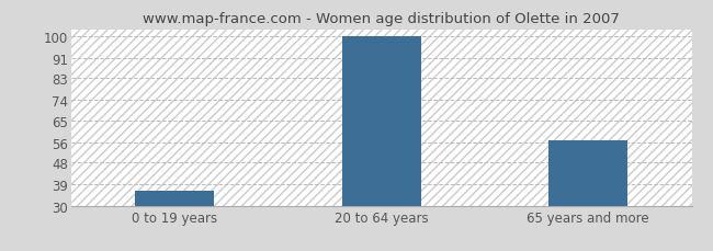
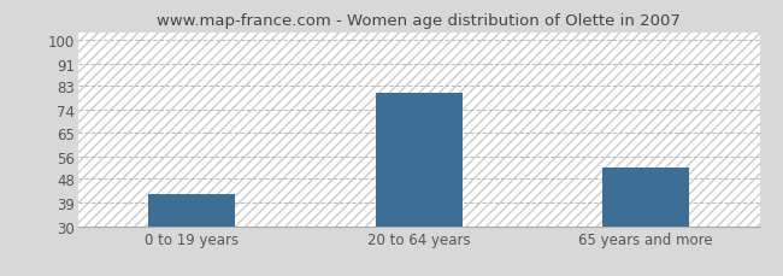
0 to 19 years: 36 -> 42
20 to 64 years: 100 -> 80
65 years and more: 57 -> 52
